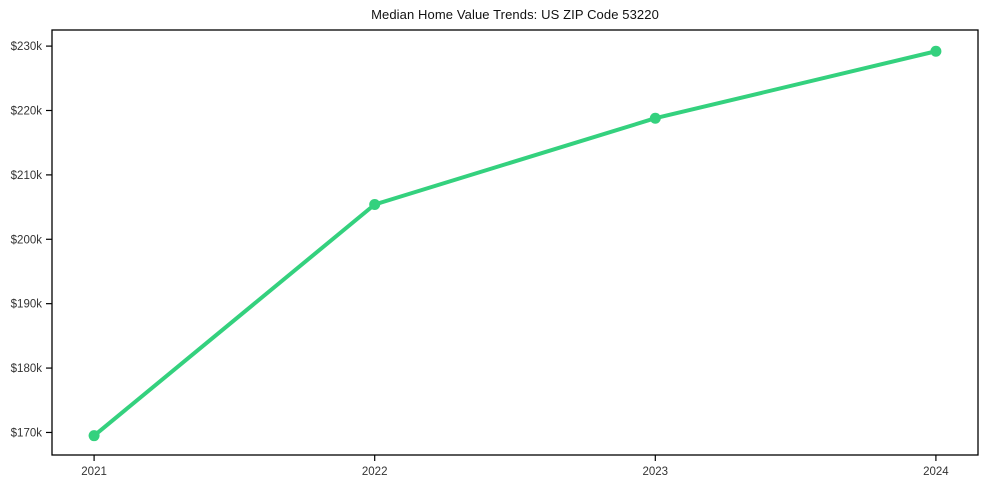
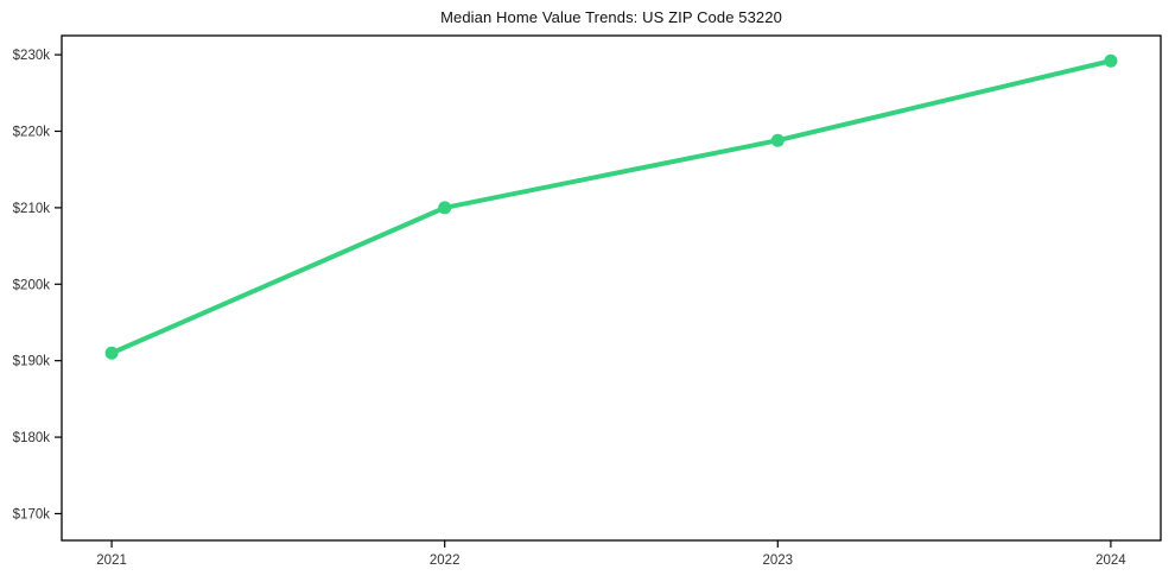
2021: $170k -> $191k
2022: $205k -> $210k
